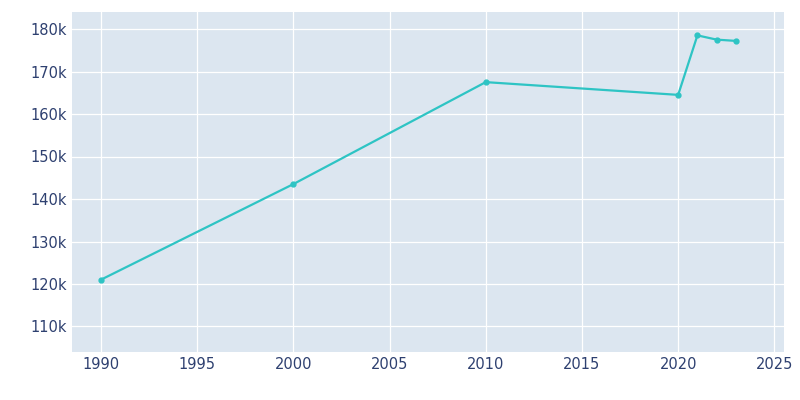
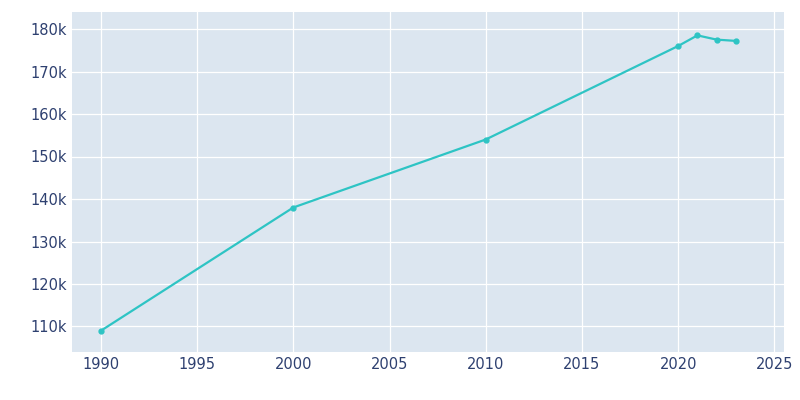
1990: 121.0k -> 109.0k
2000: 143.5k -> 138.0k
2010: 167.5k -> 154.0k
2020: 164.5k -> 176.0k
